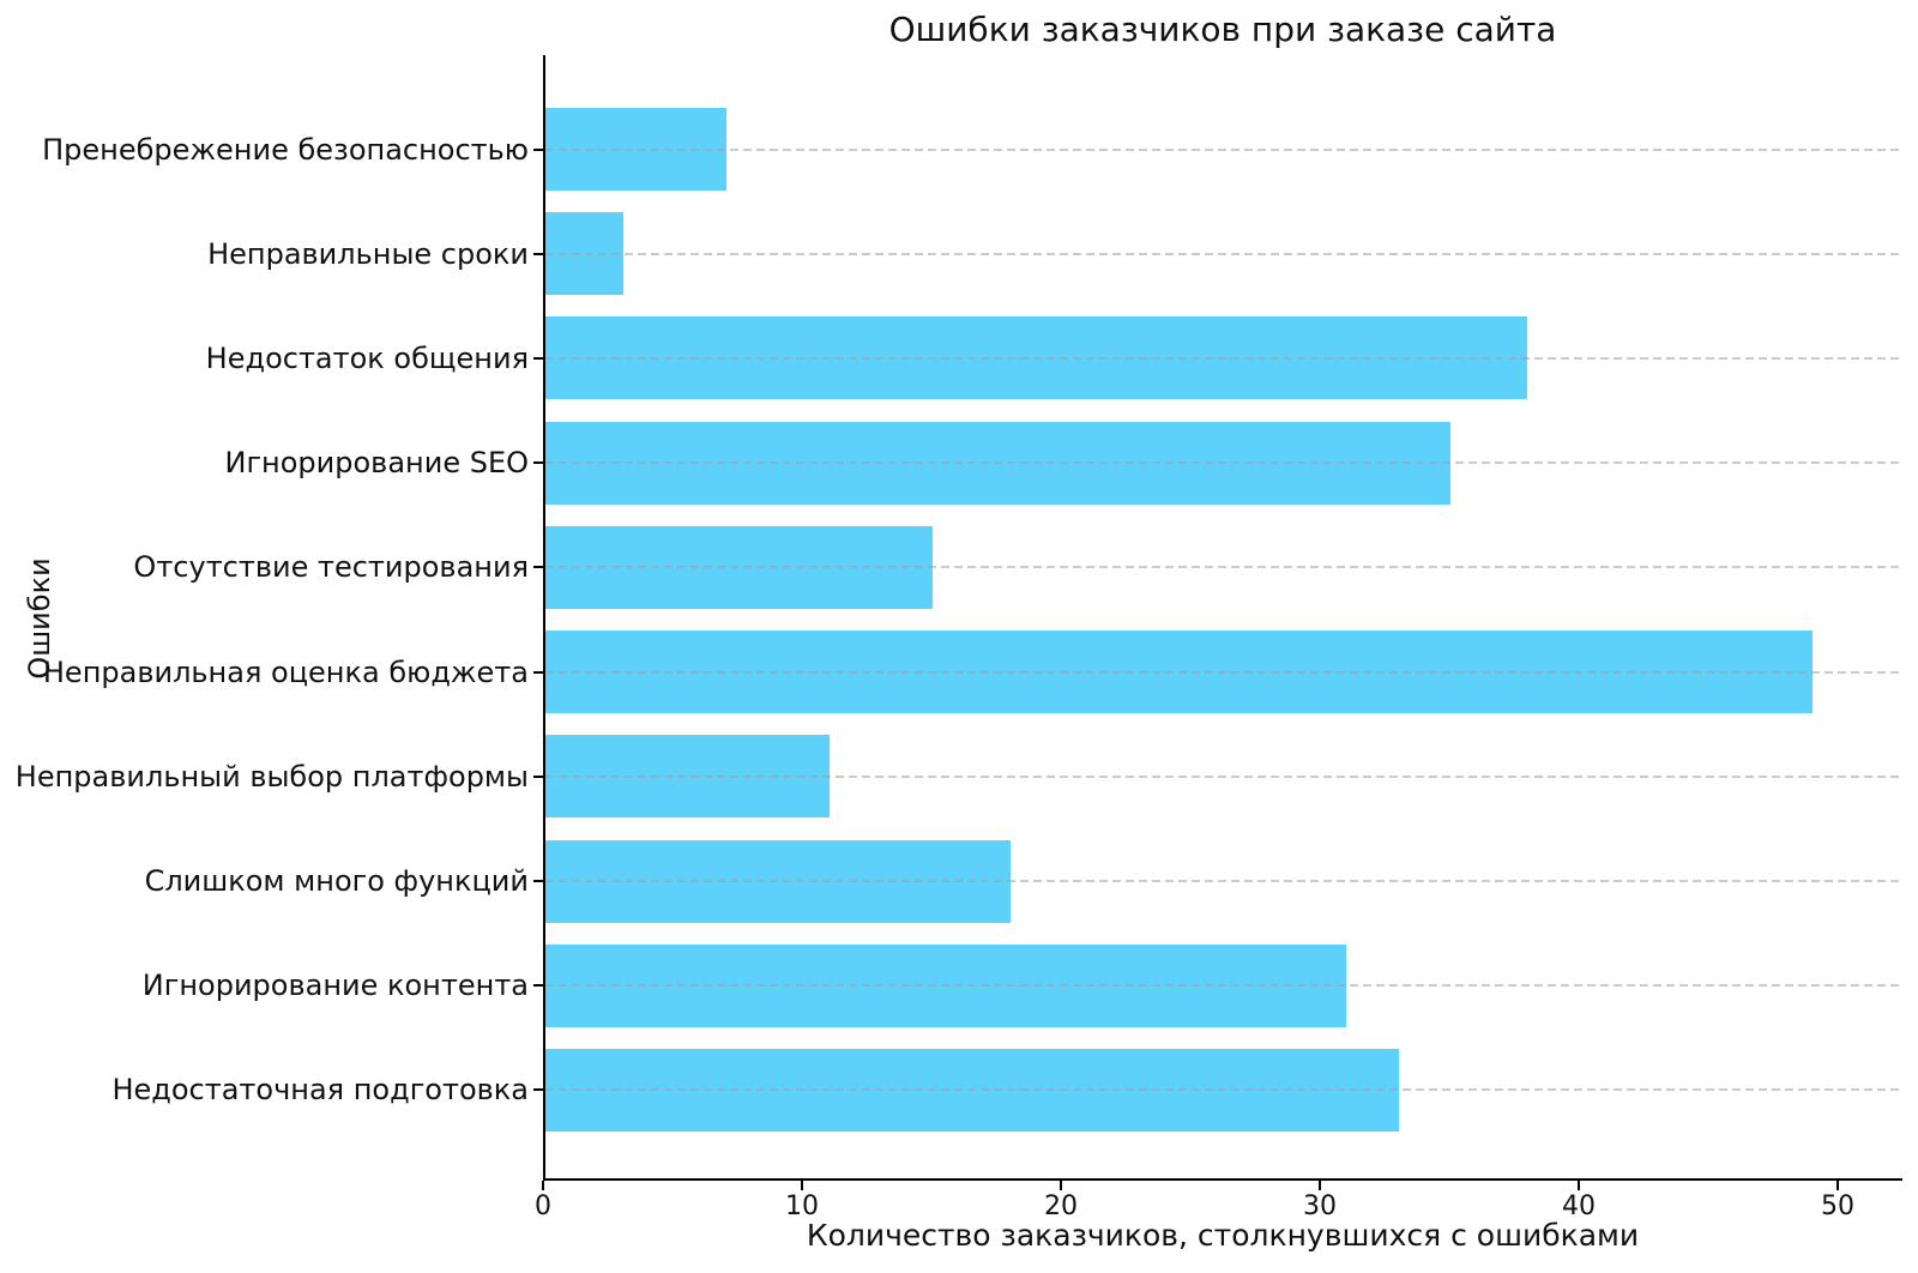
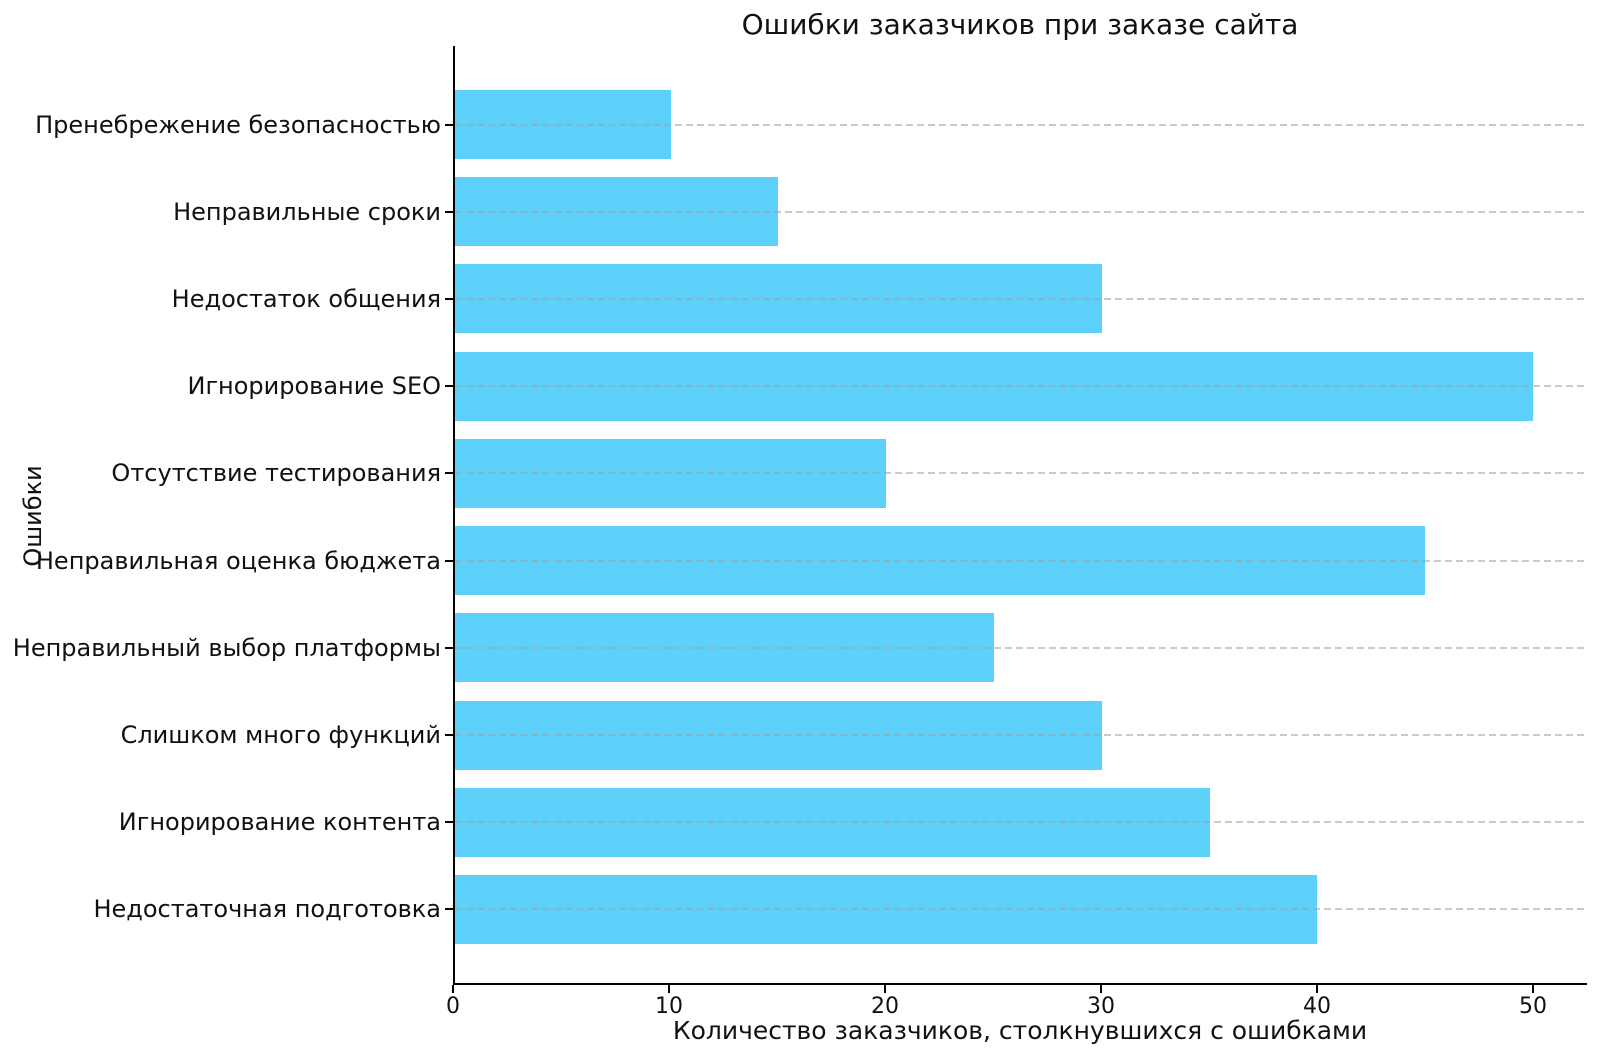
Пренебрежение безопасностью: 7 -> 10
Неправильные сроки: 3 -> 15
Недостаток общения: 38 -> 30
Игнорирование SEO: 35 -> 50
Отсутствие тестирования: 15 -> 20
Неправильная оценка бюджета: 49 -> 45
Неправильный выбор платформы: 11 -> 25
Слишком много функций: 18 -> 30
Игнорирование контента: 31 -> 35
Недостаточная подготовка: 33 -> 40
